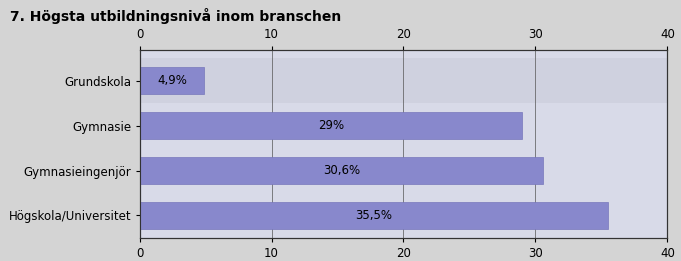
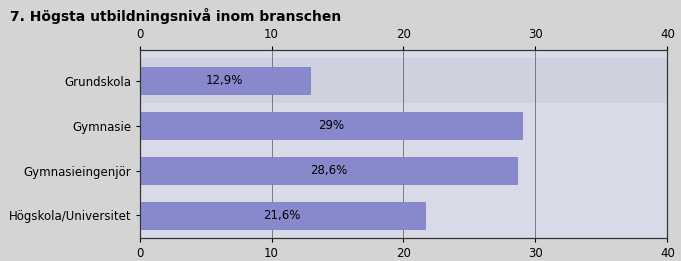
Grundskola: 4,9% -> 12,9%
Gymnasieingenjör: 30,6% -> 28,6%
Högskola/Universitet: 35,5% -> 21,6%
